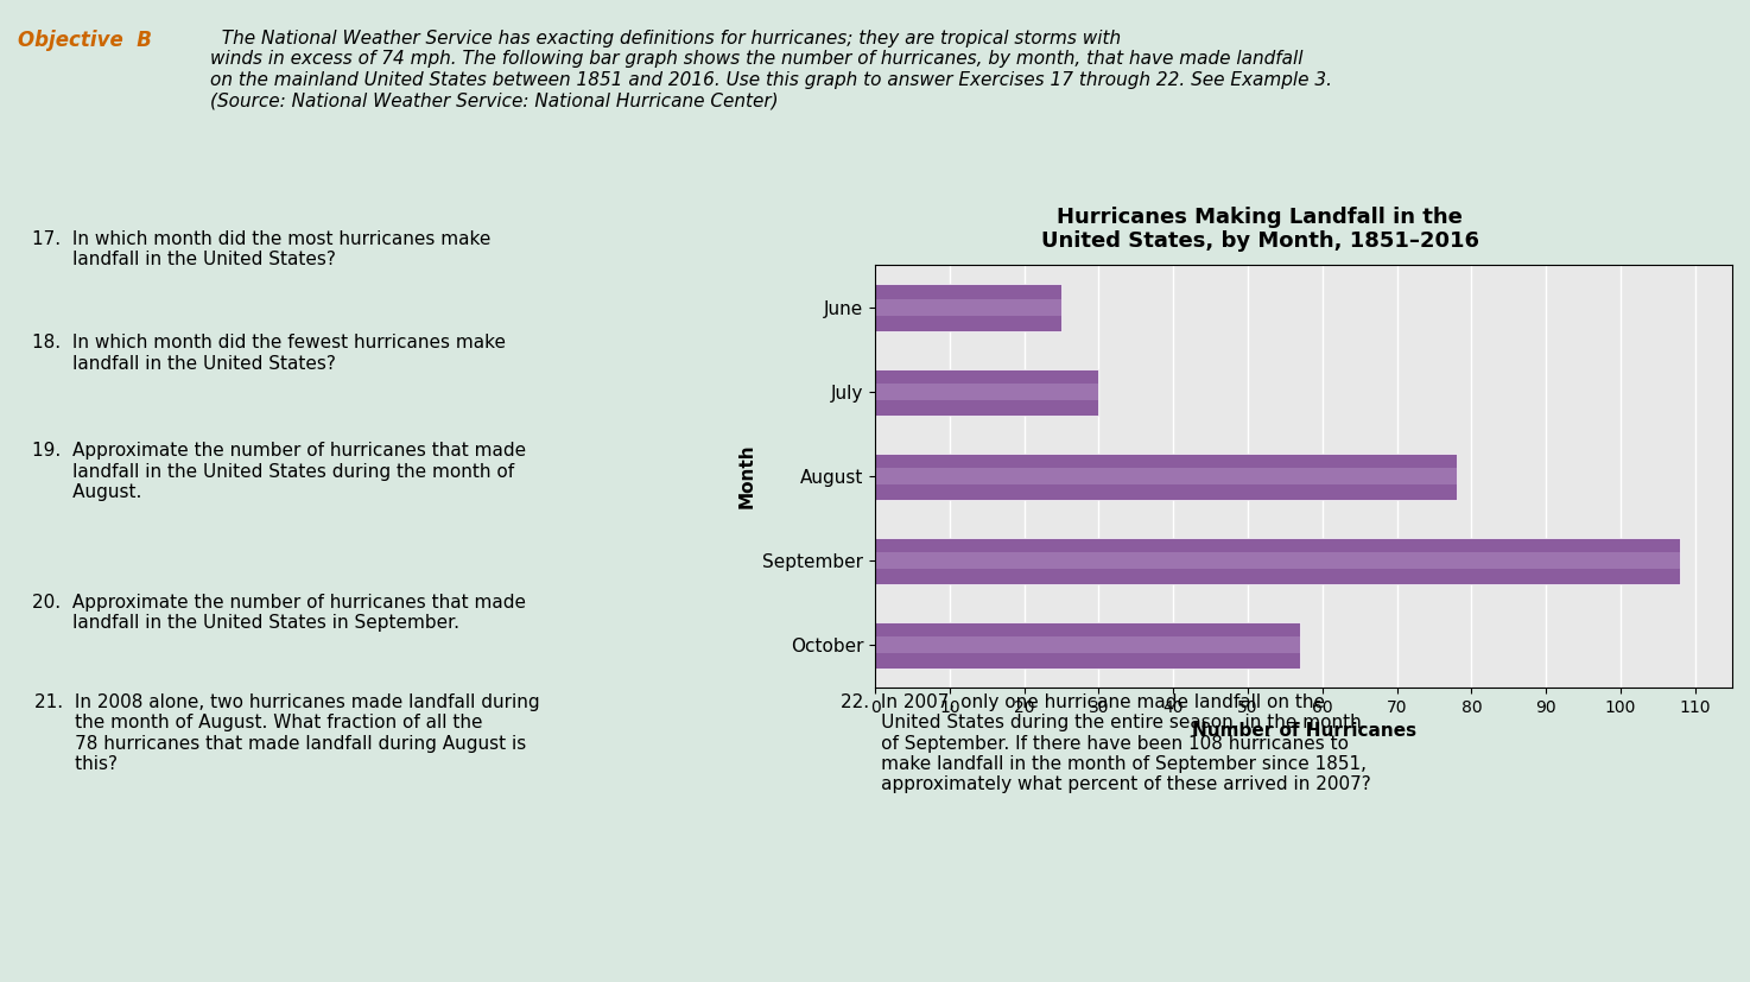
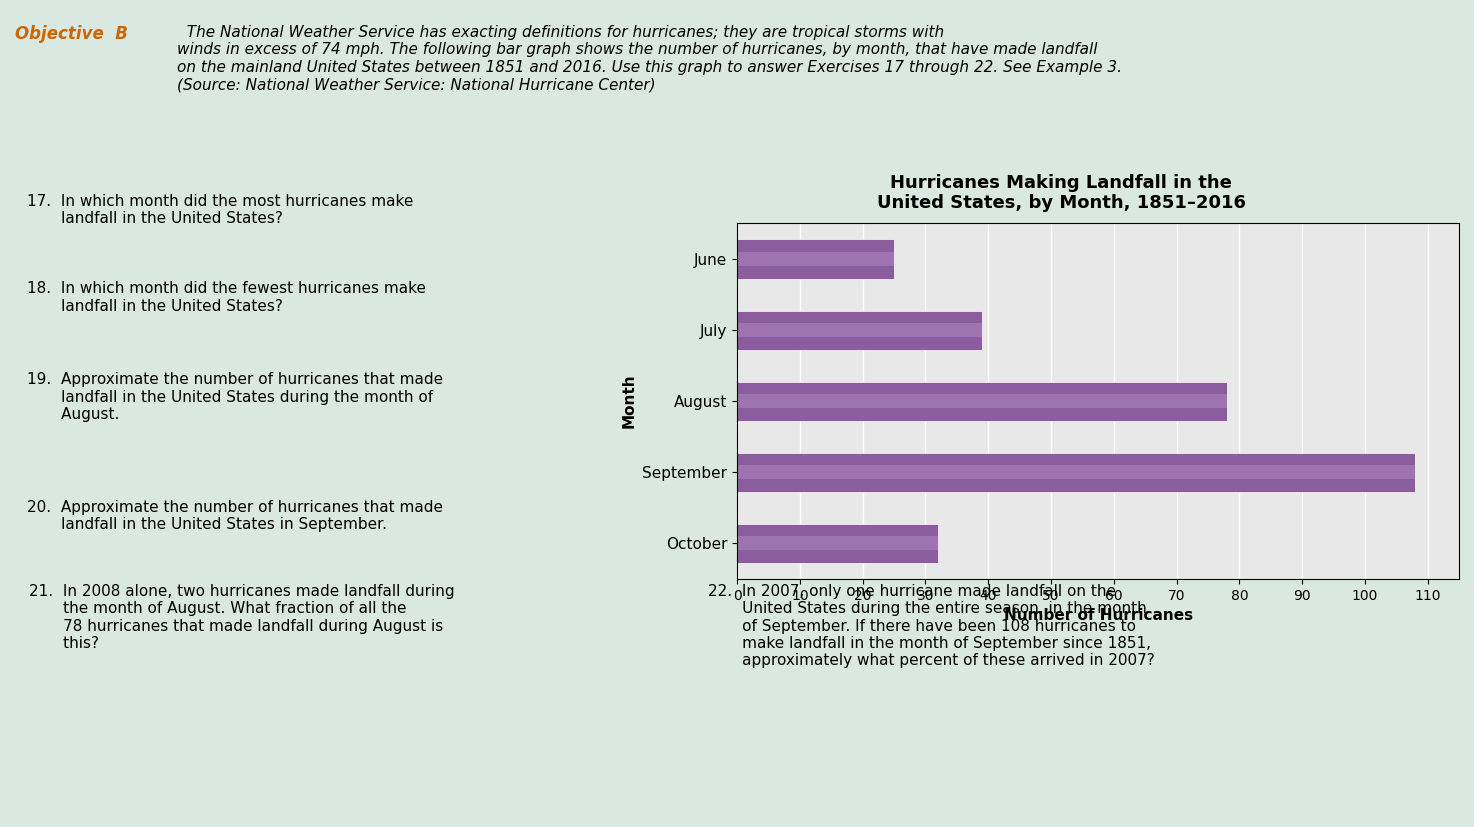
July: 30 -> 39
October: 57 -> 32
